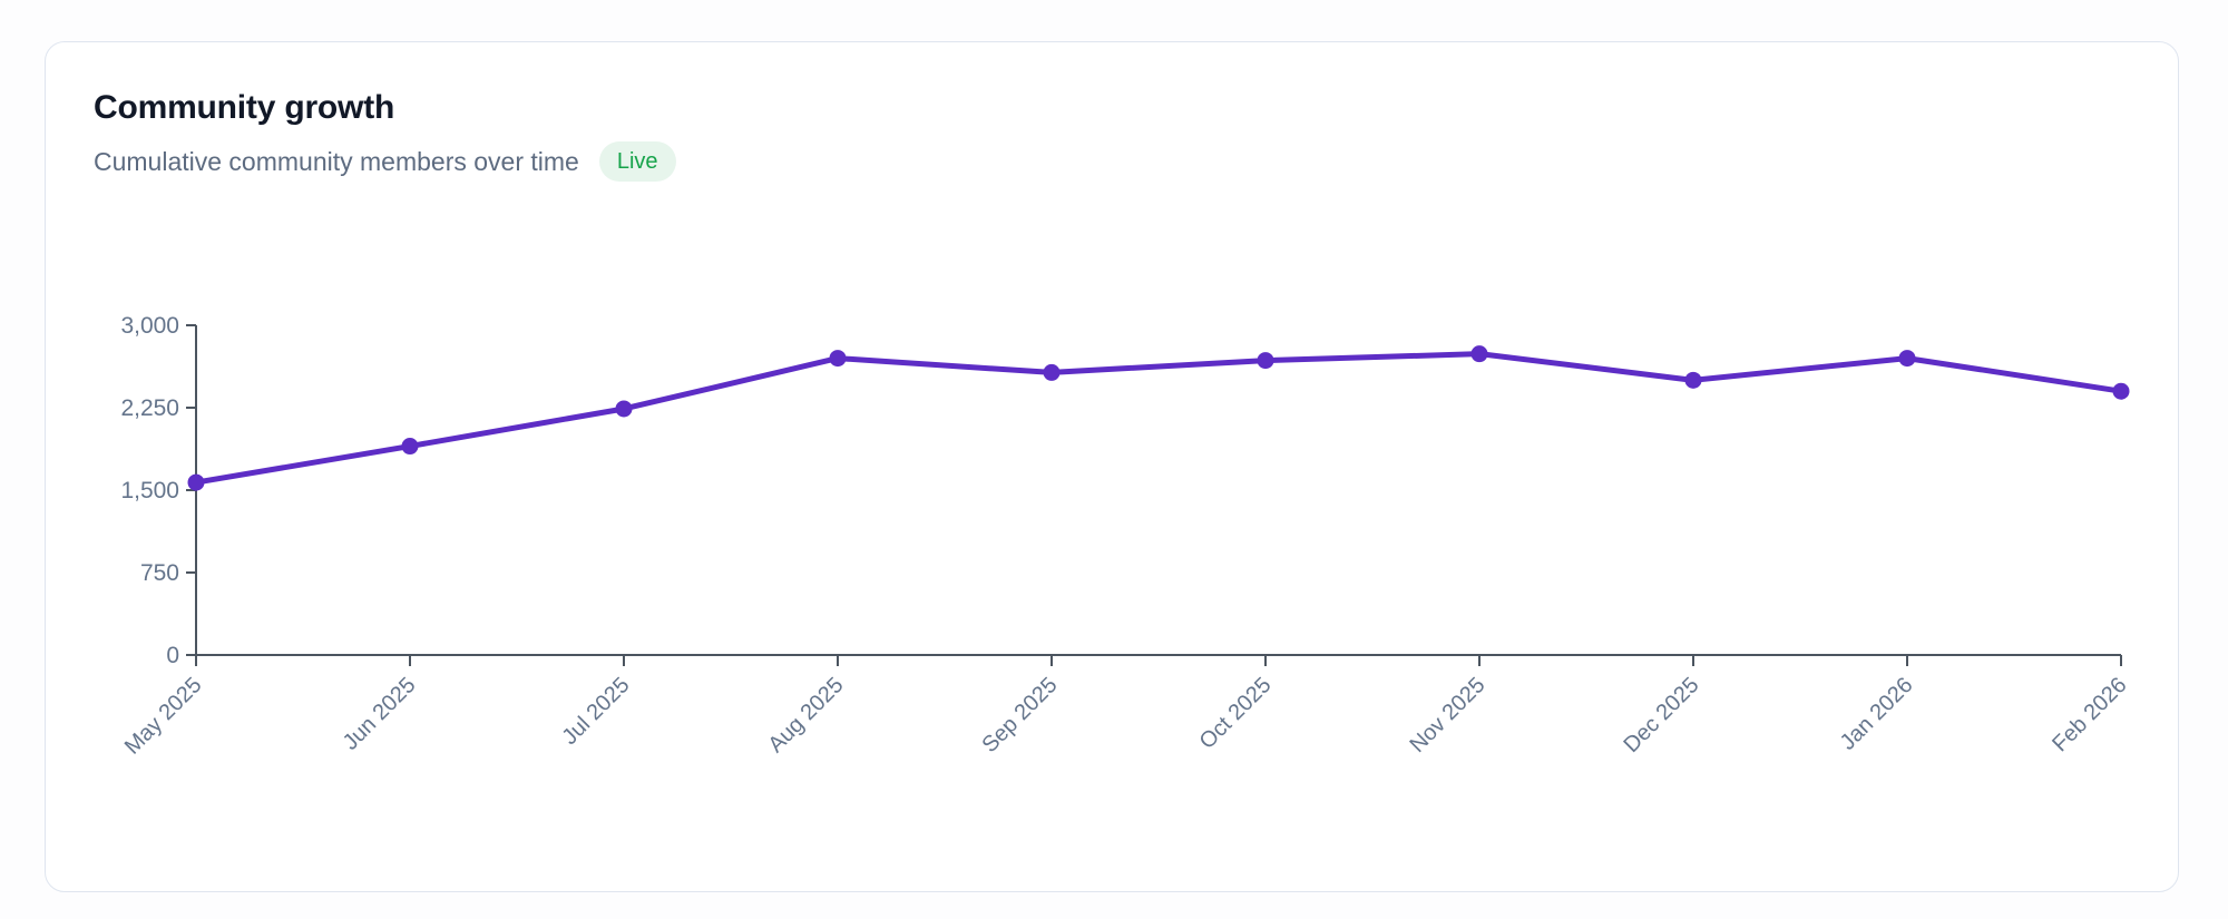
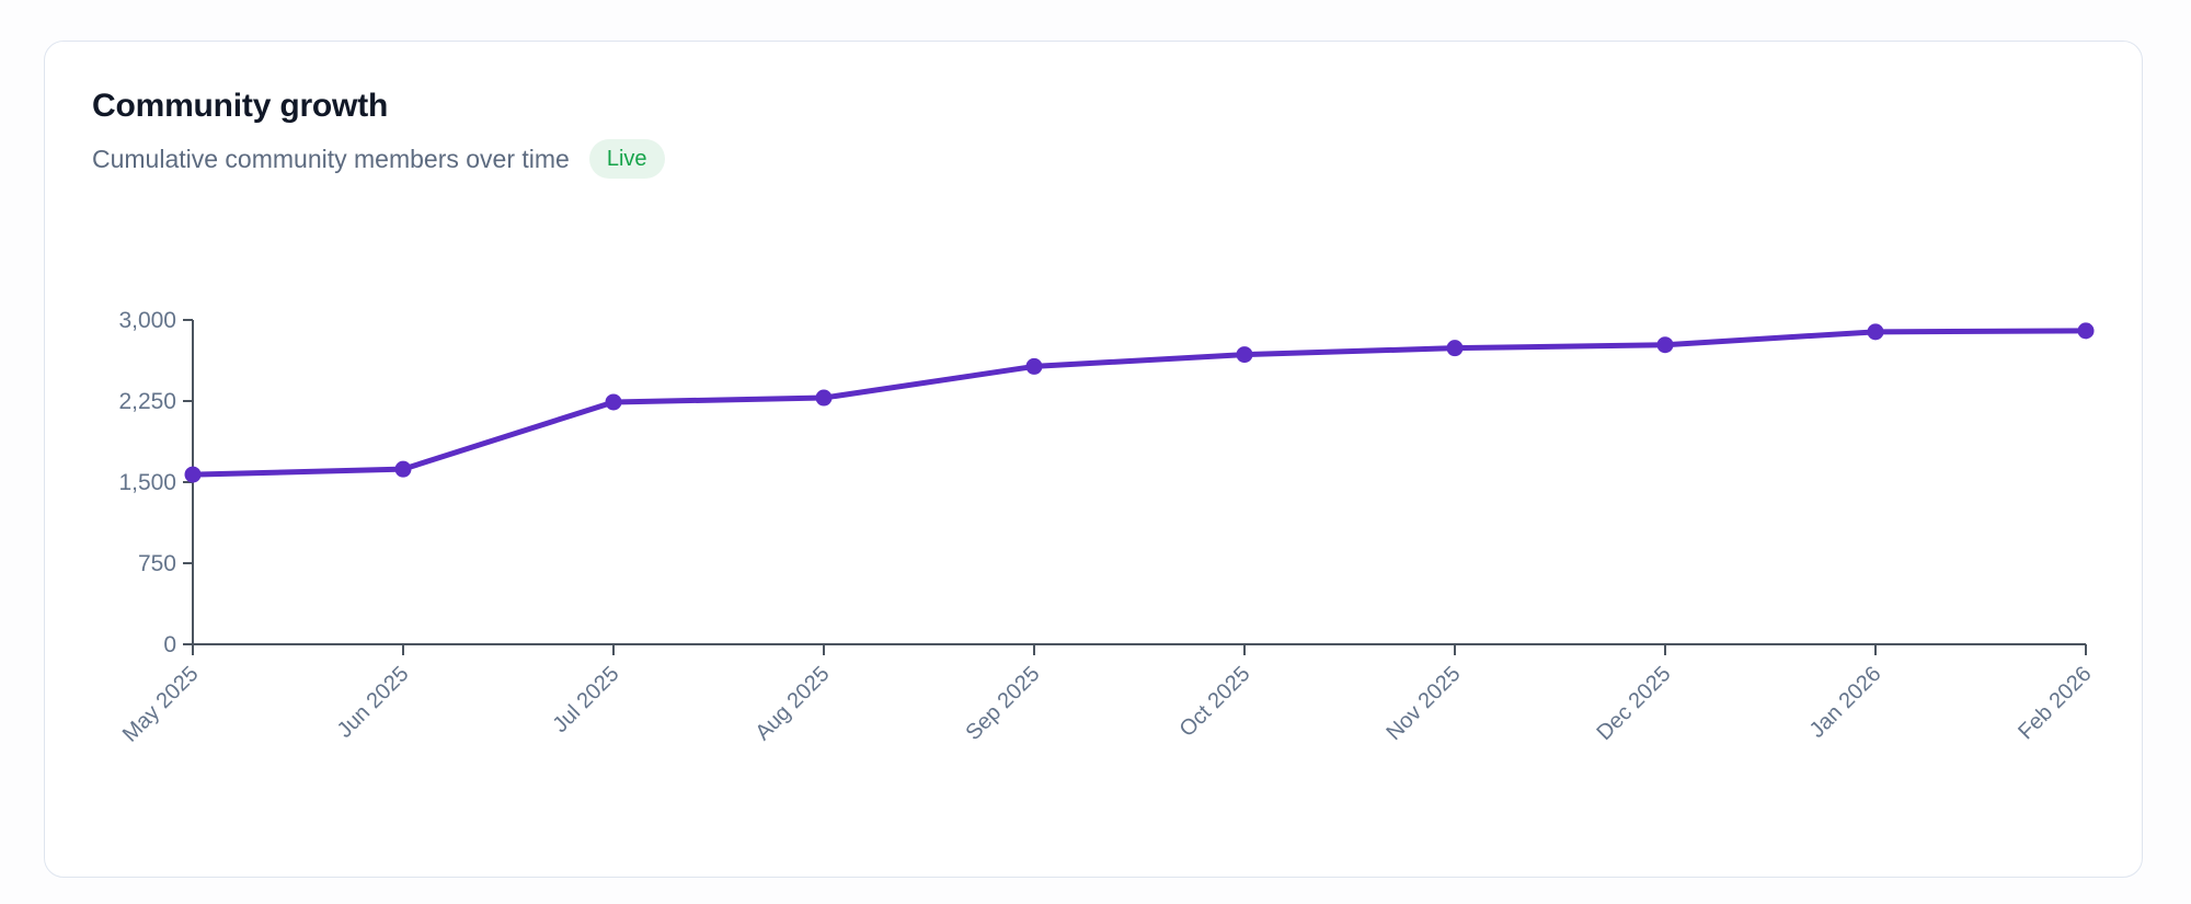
Jun 2025: 1900 -> 1600
Aug 2025: 2700 -> 2300
Dec 2025: 2500 -> 2800
Jan 2026: 2700 -> 2900
Feb 2026: 2400 -> 2900
